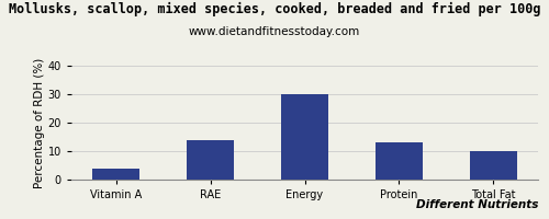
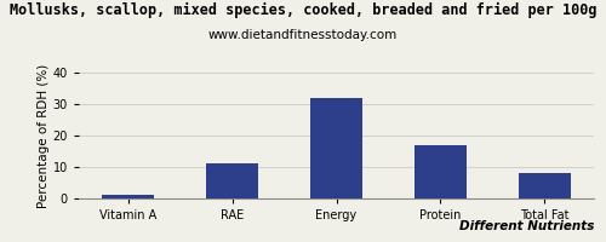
Vitamin A: 4 -> 1
RAE: 14 -> 11
Energy: 30 -> 32
Protein: 13 -> 17
Total Fat: 10 -> 8
